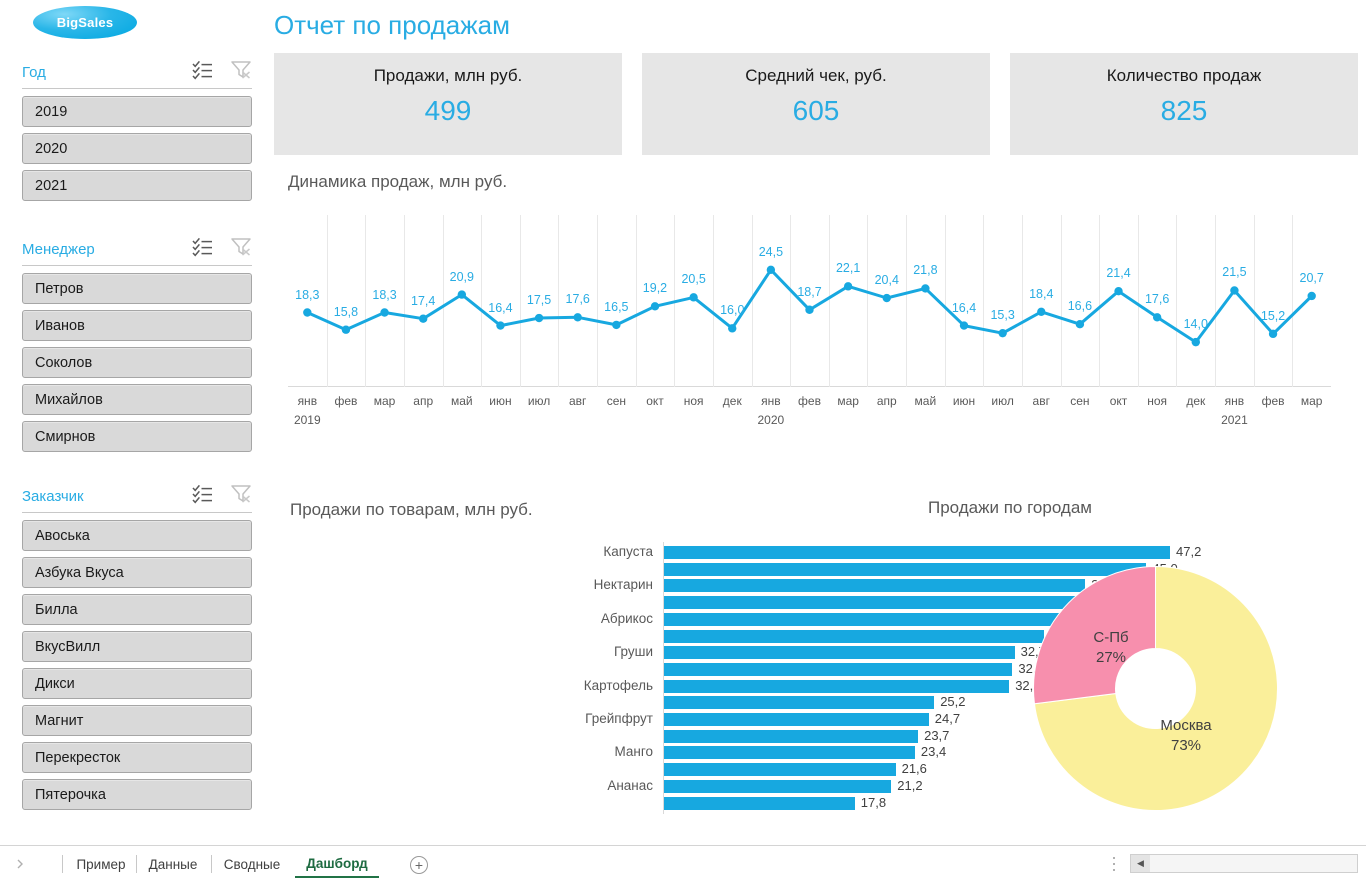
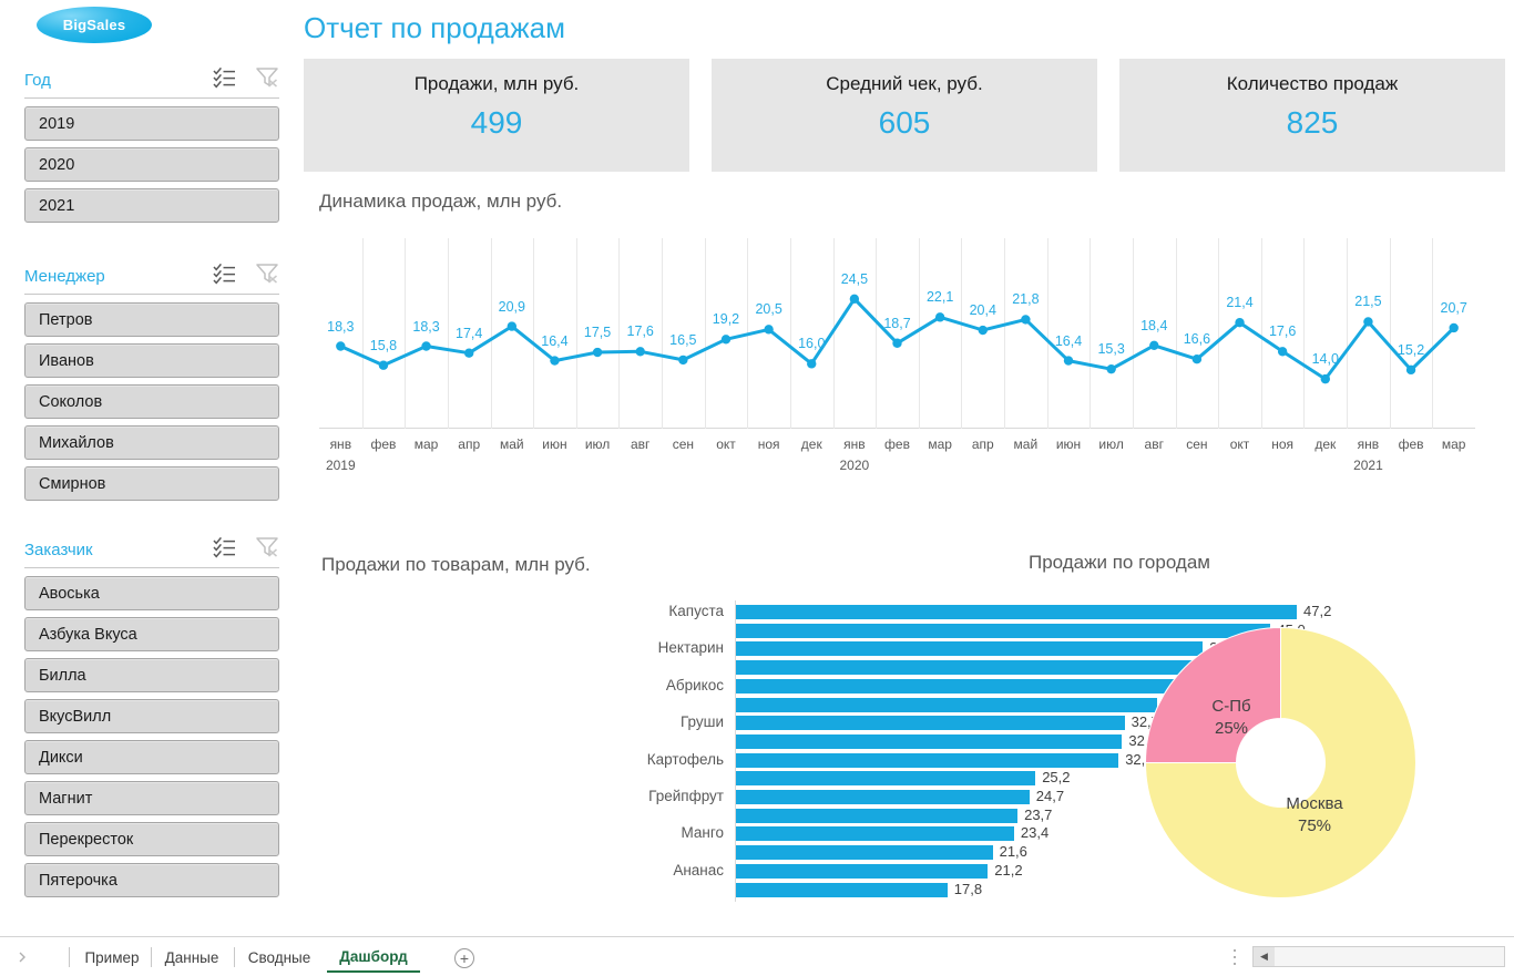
Продажи по городам/Москва: 73% -> 75%
Продажи по городам/С-Пб: 27% -> 25%
